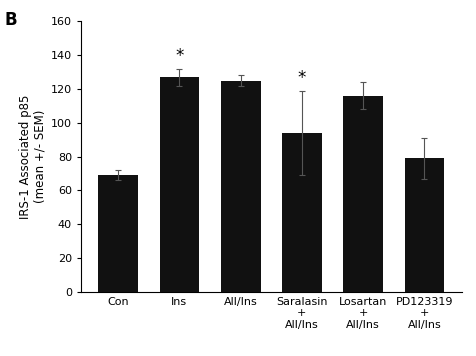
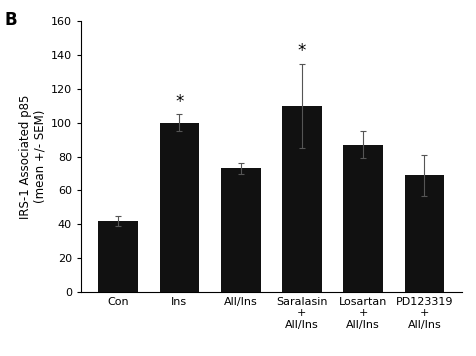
Con: 69 -> 42
Ins: 127 -> 100
All/Ins: 125 -> 73
Saralasin + All/Ins: 94 -> 110
Losartan + All/Ins: 116 -> 87
PD123319 + All/Ins: 79 -> 69
